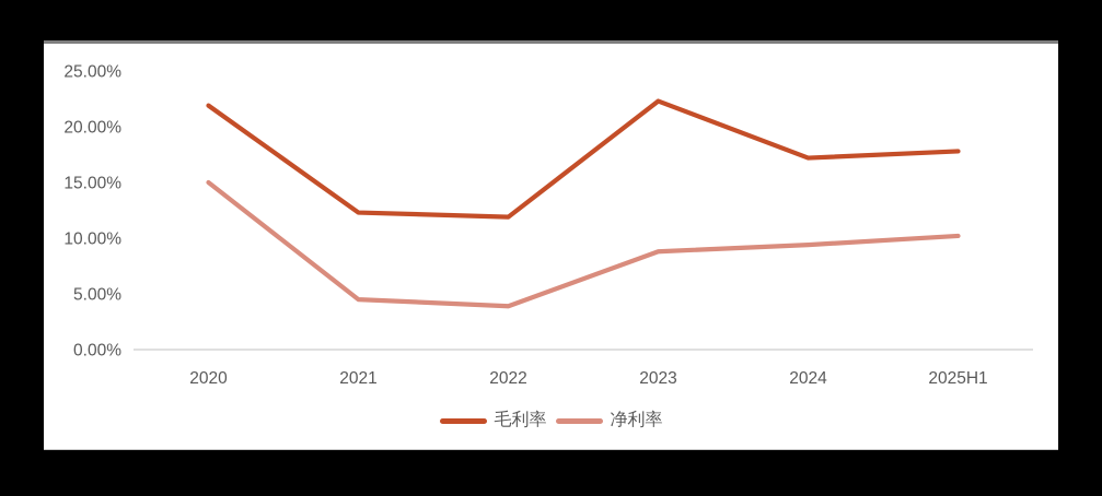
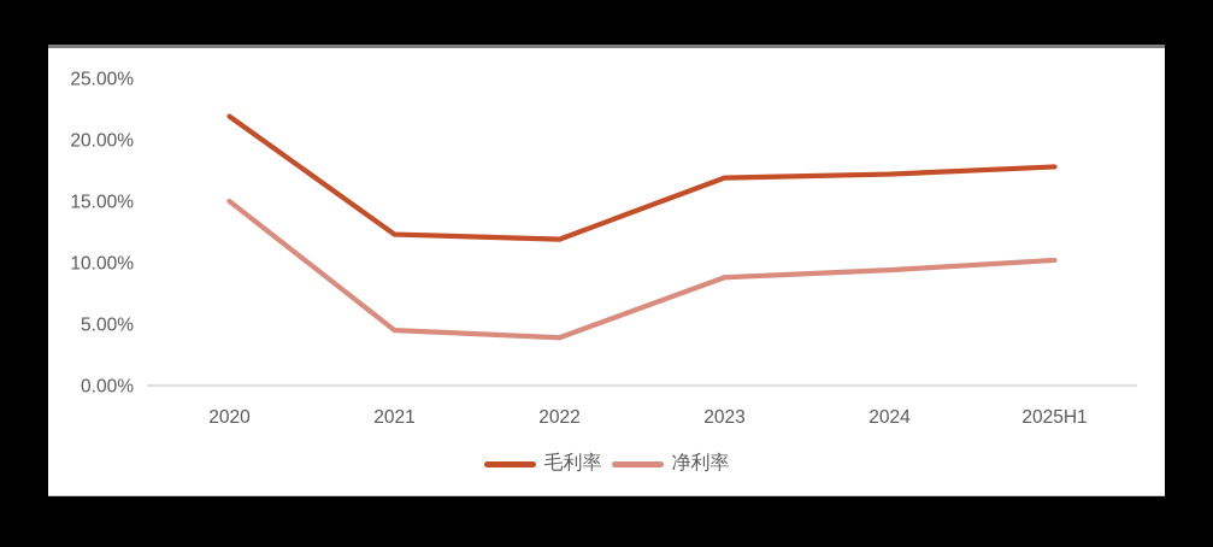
毛利率/2023: 22.3% -> 16.9%
